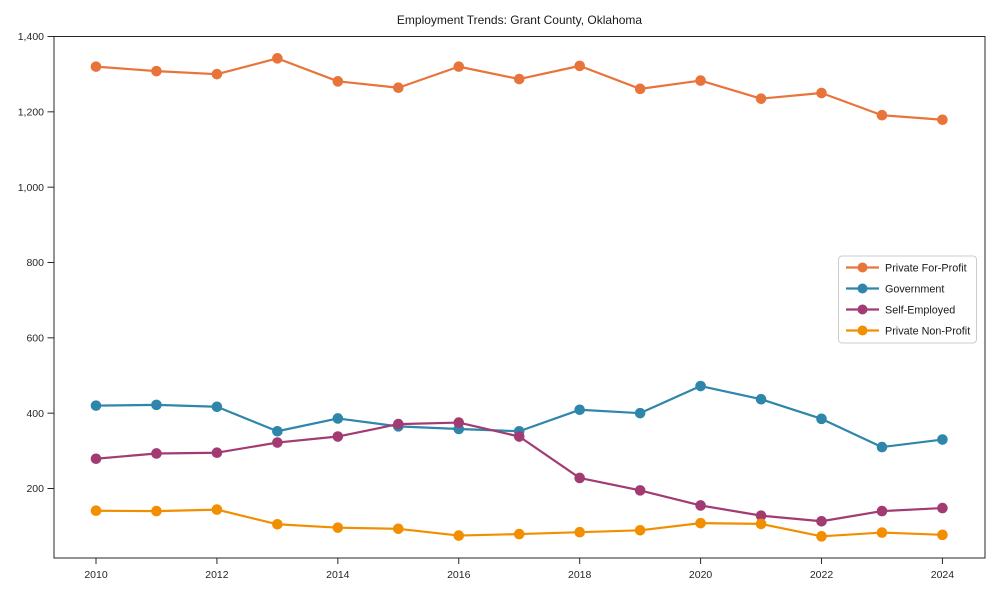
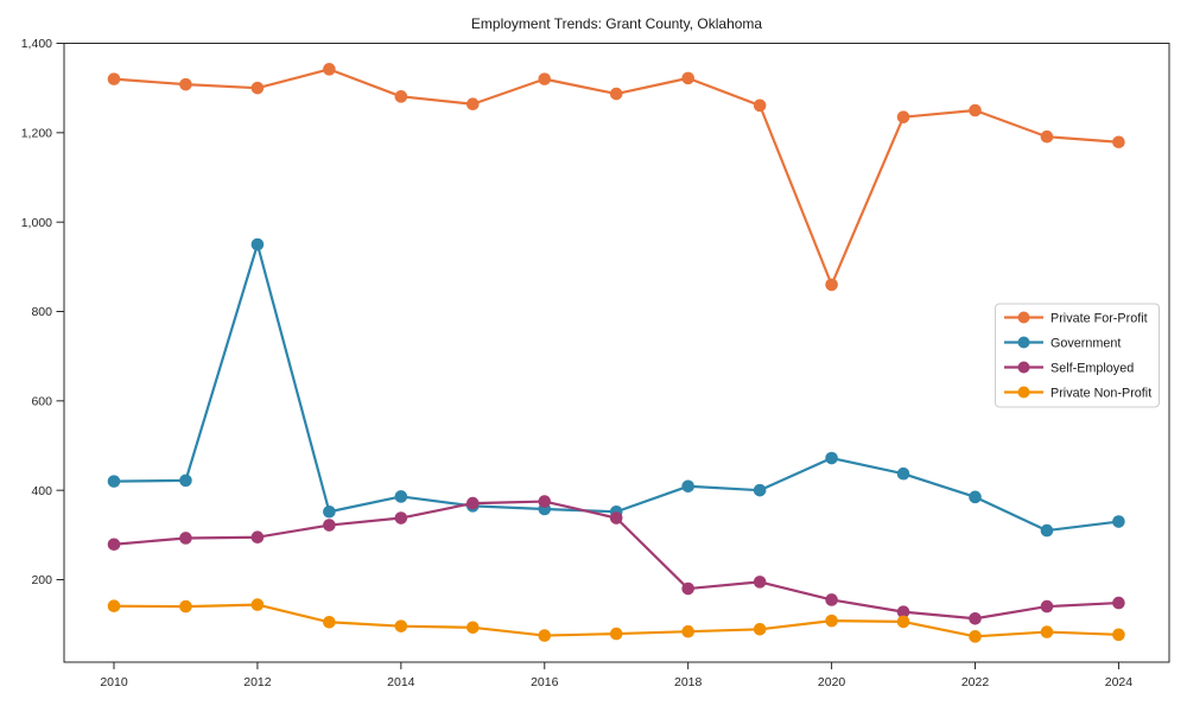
Government/2012: 420 -> 950
Self-Employed/2018: 230 -> 180
Private For-Profit/2020: 1280 -> 860
